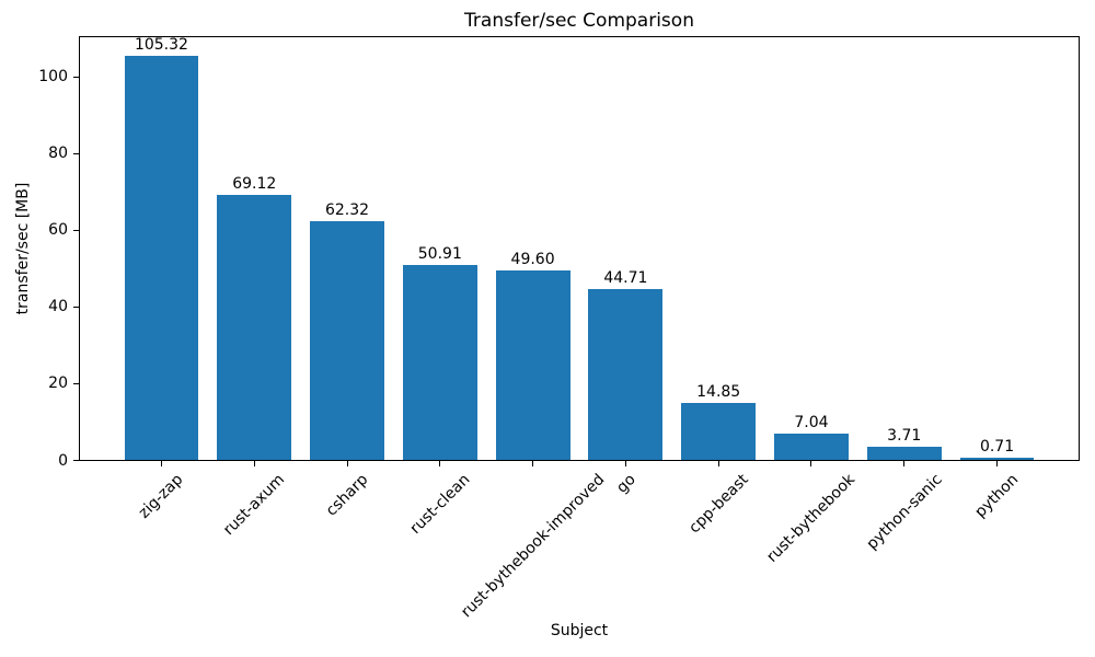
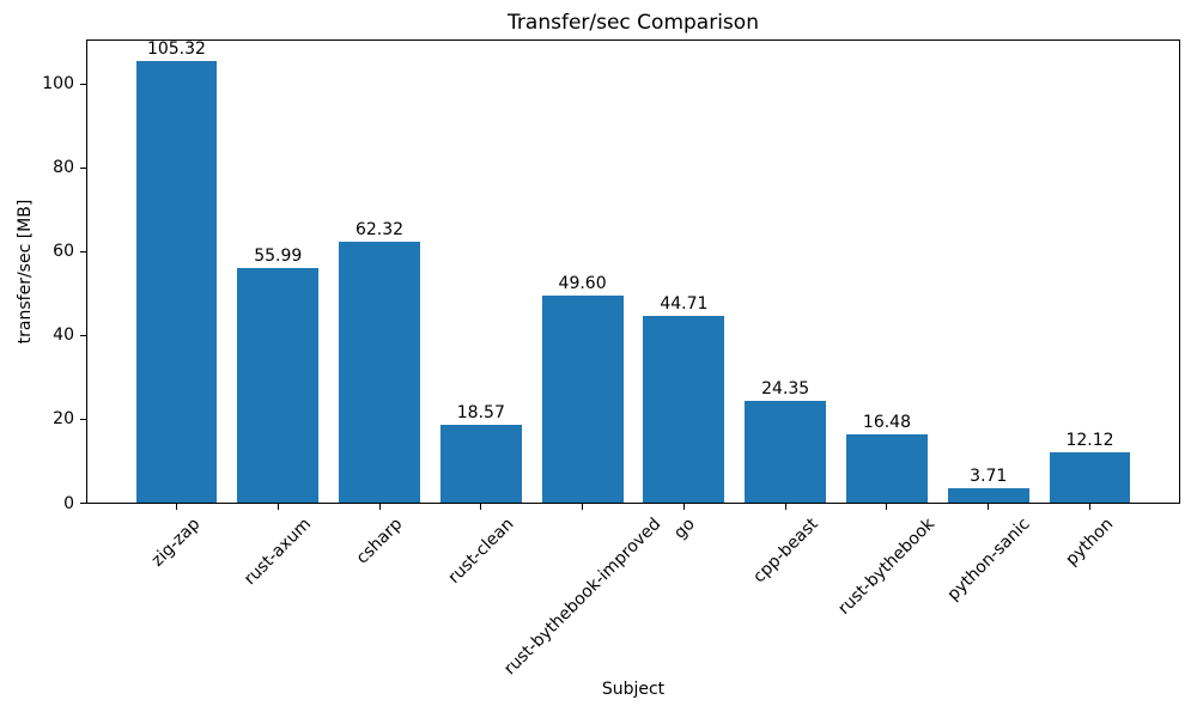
rust-axum: 69.12 -> 55.99
rust-clean: 50.91 -> 18.57
cpp-beast: 14.85 -> 24.35
rust-bythebook: 7.04 -> 16.48
python: 0.71 -> 12.12
